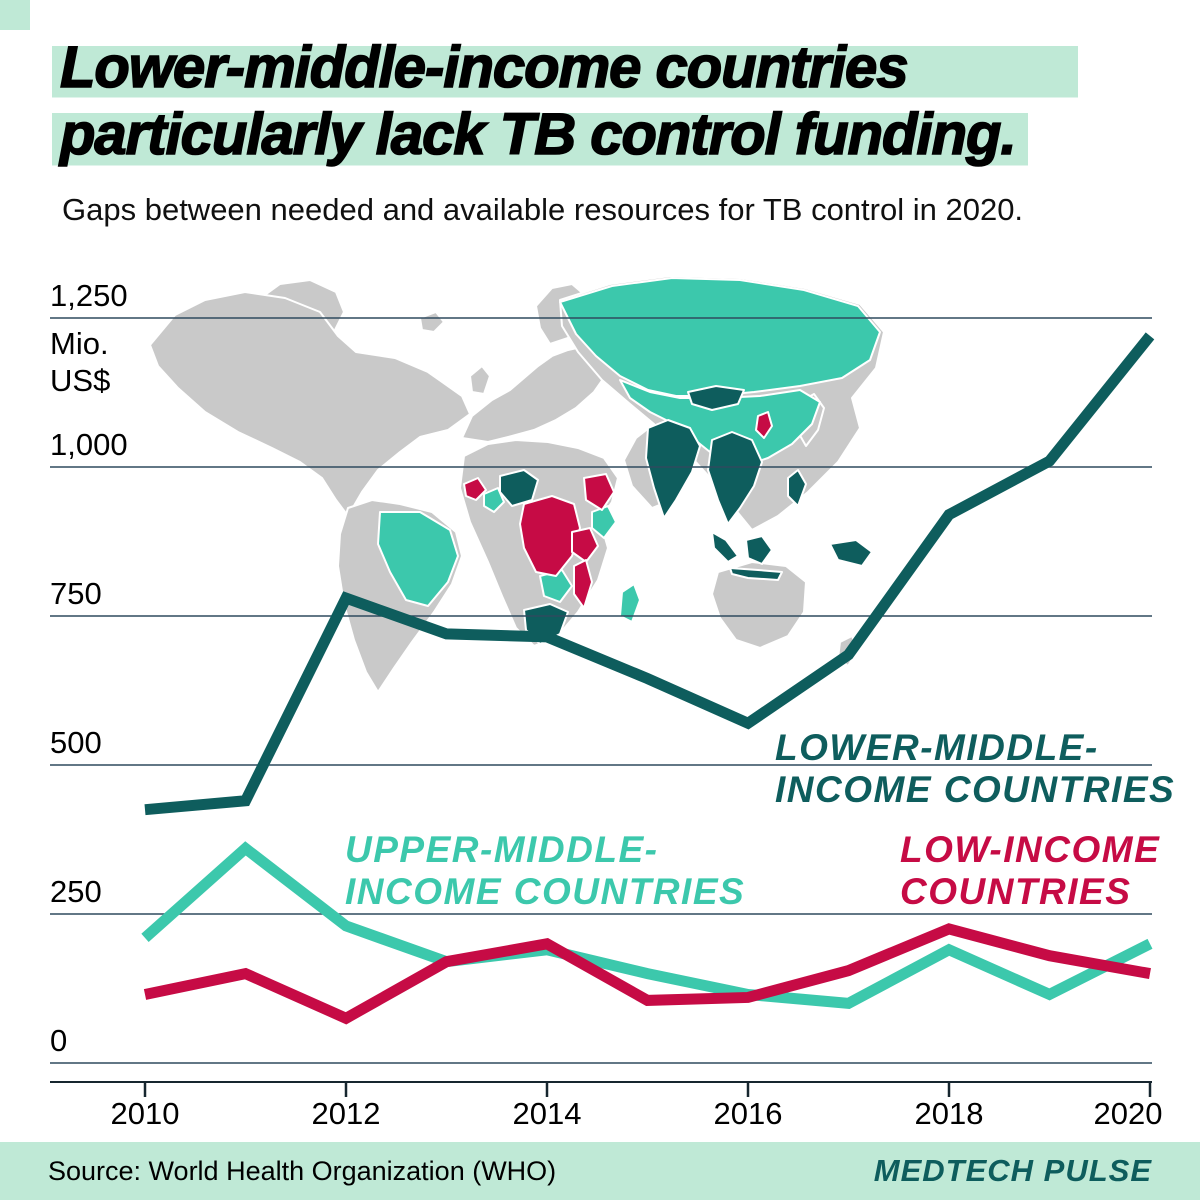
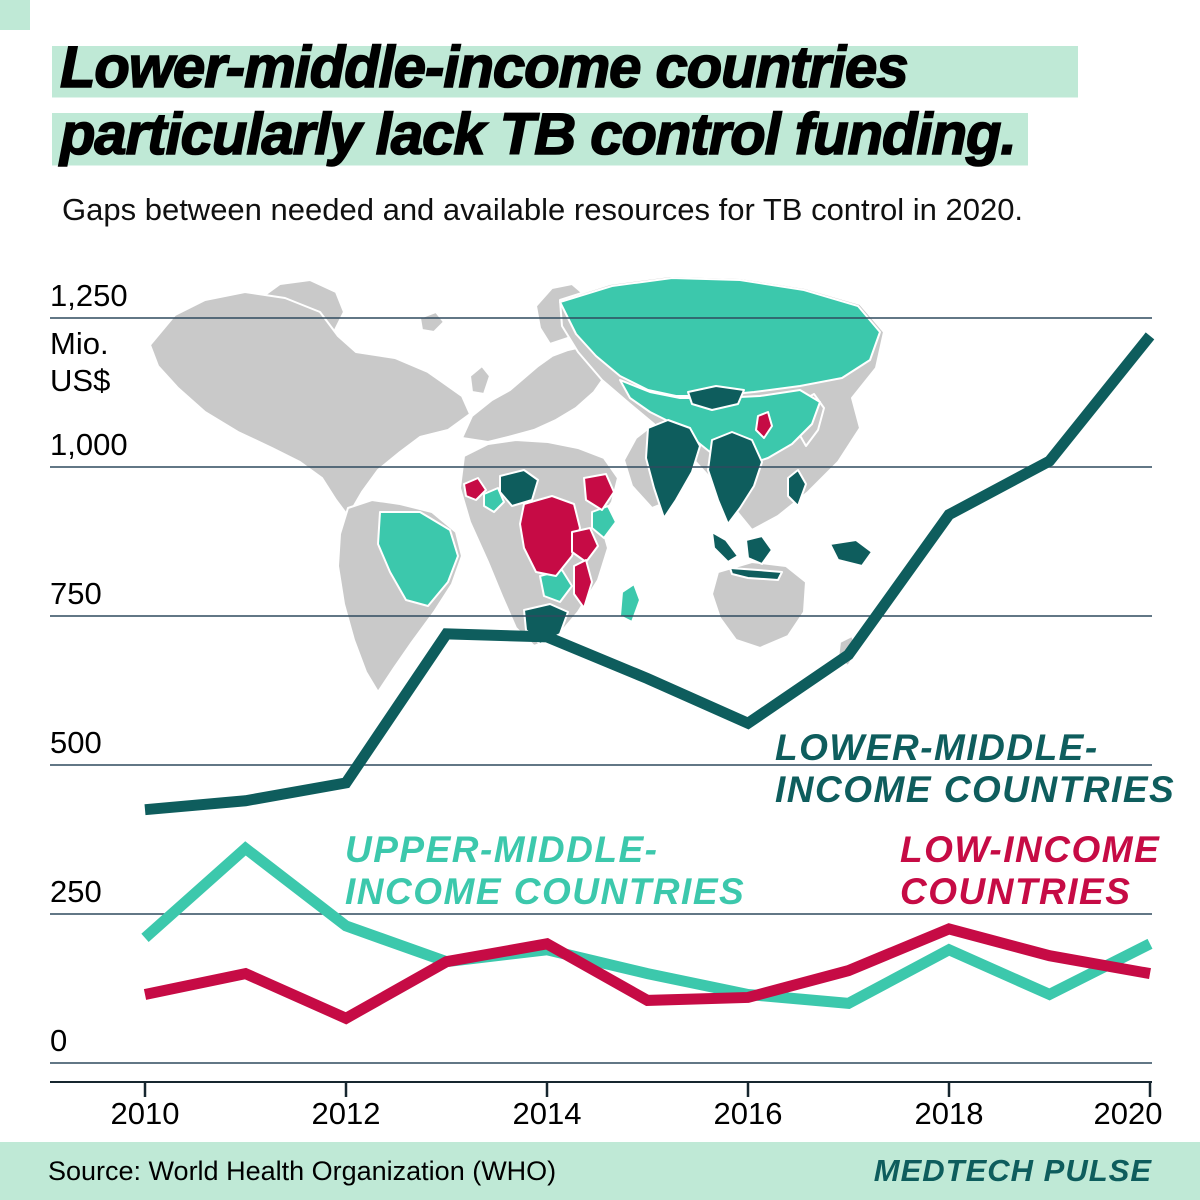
Lower-middle-income countries/2012: 780 -> 470
